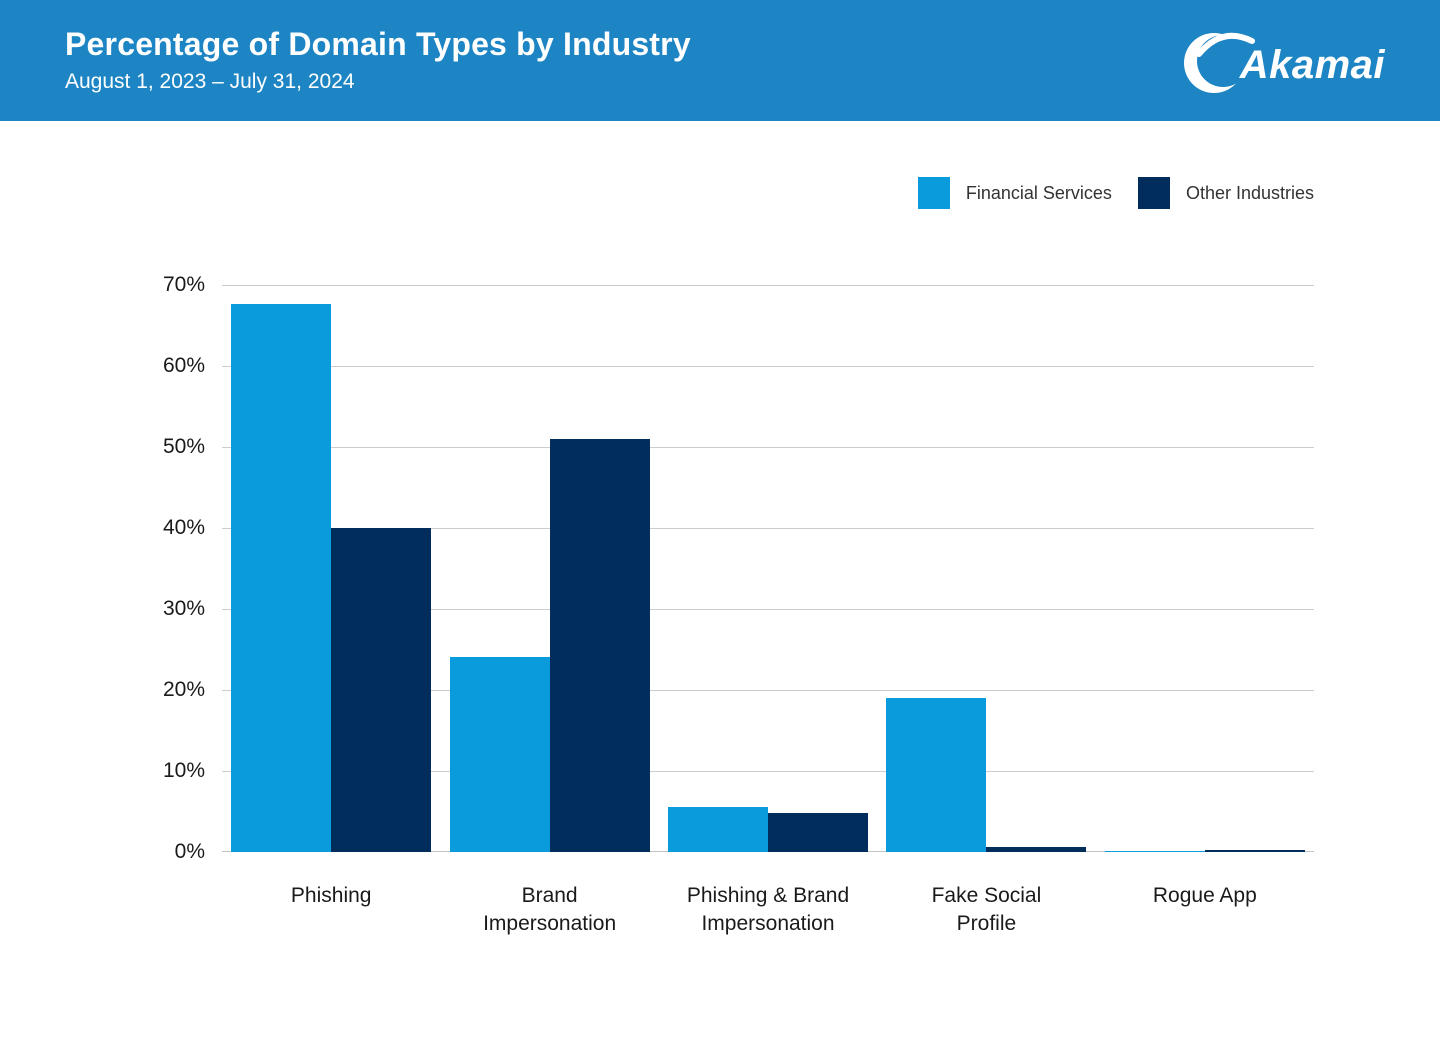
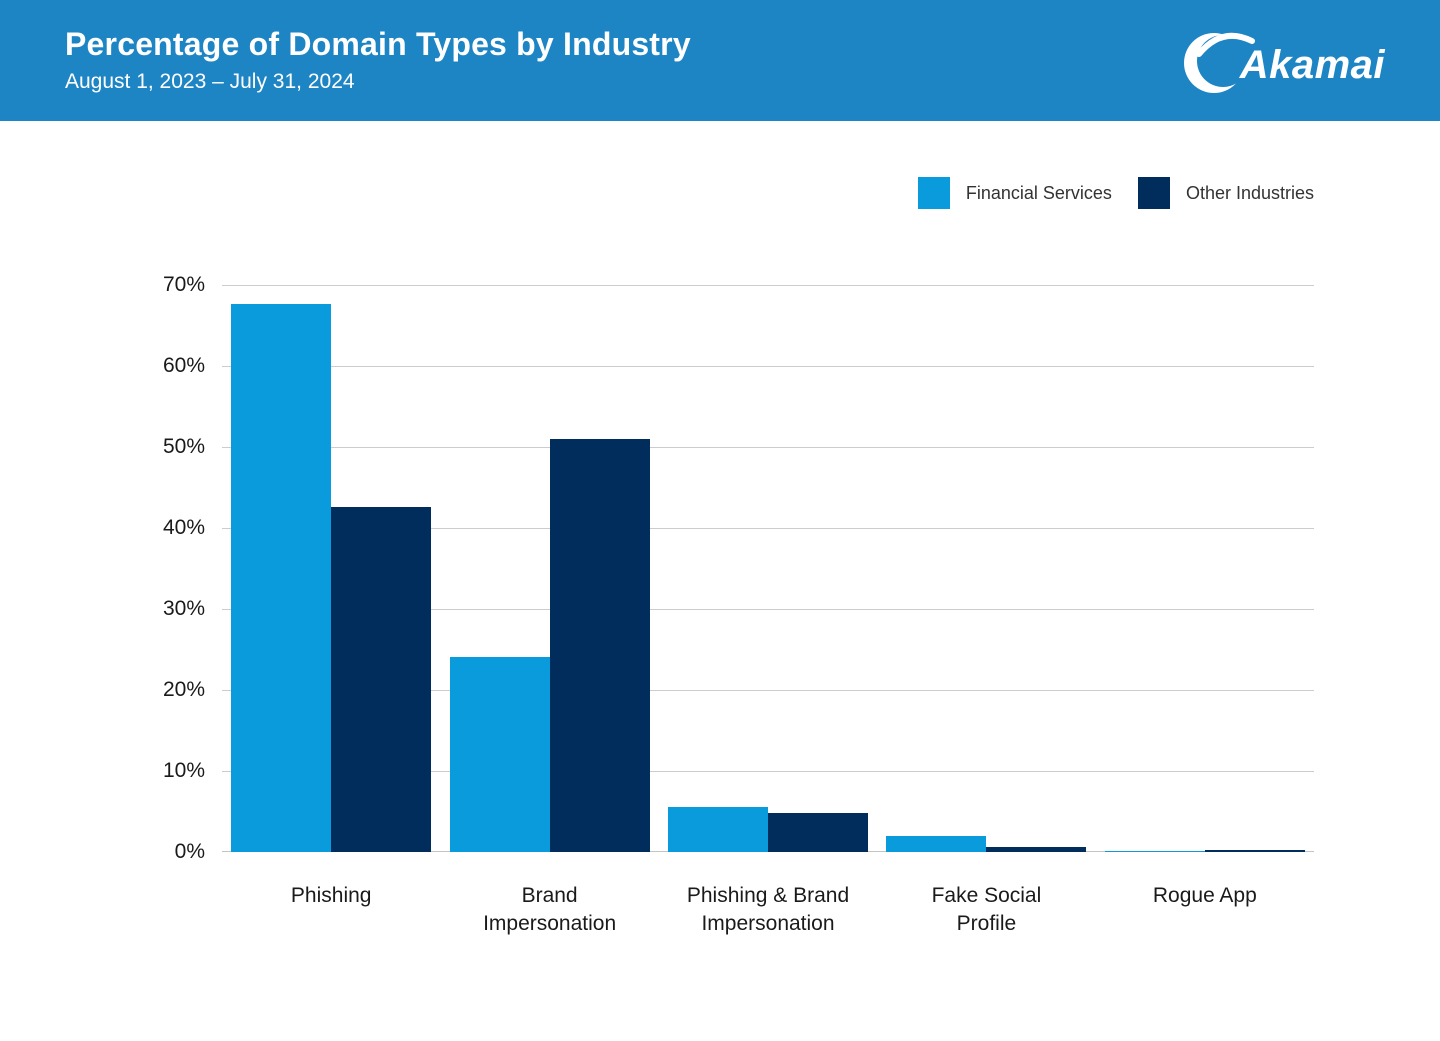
Other Industries/Phishing: 40% -> 43%
Financial Services/Fake Social Profile: 19% -> 2%
